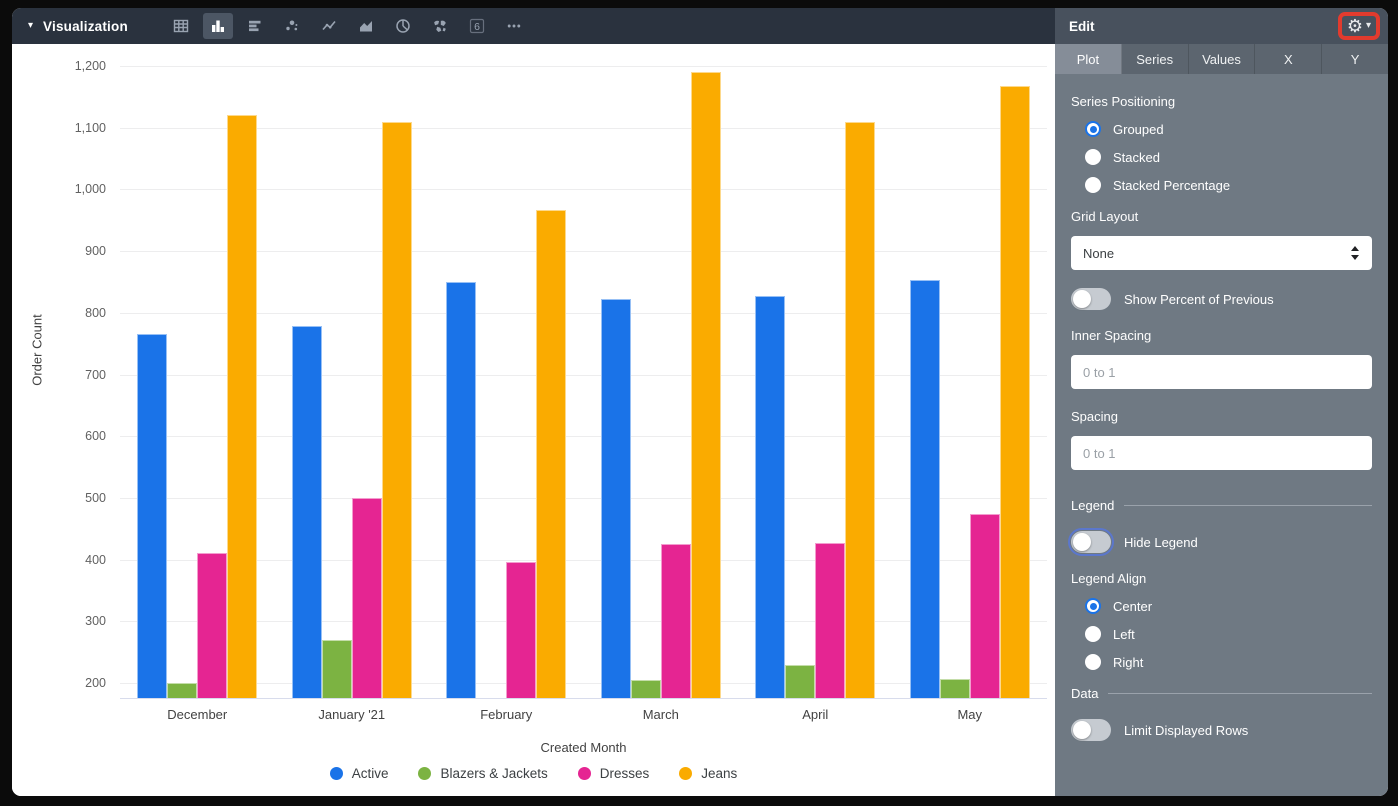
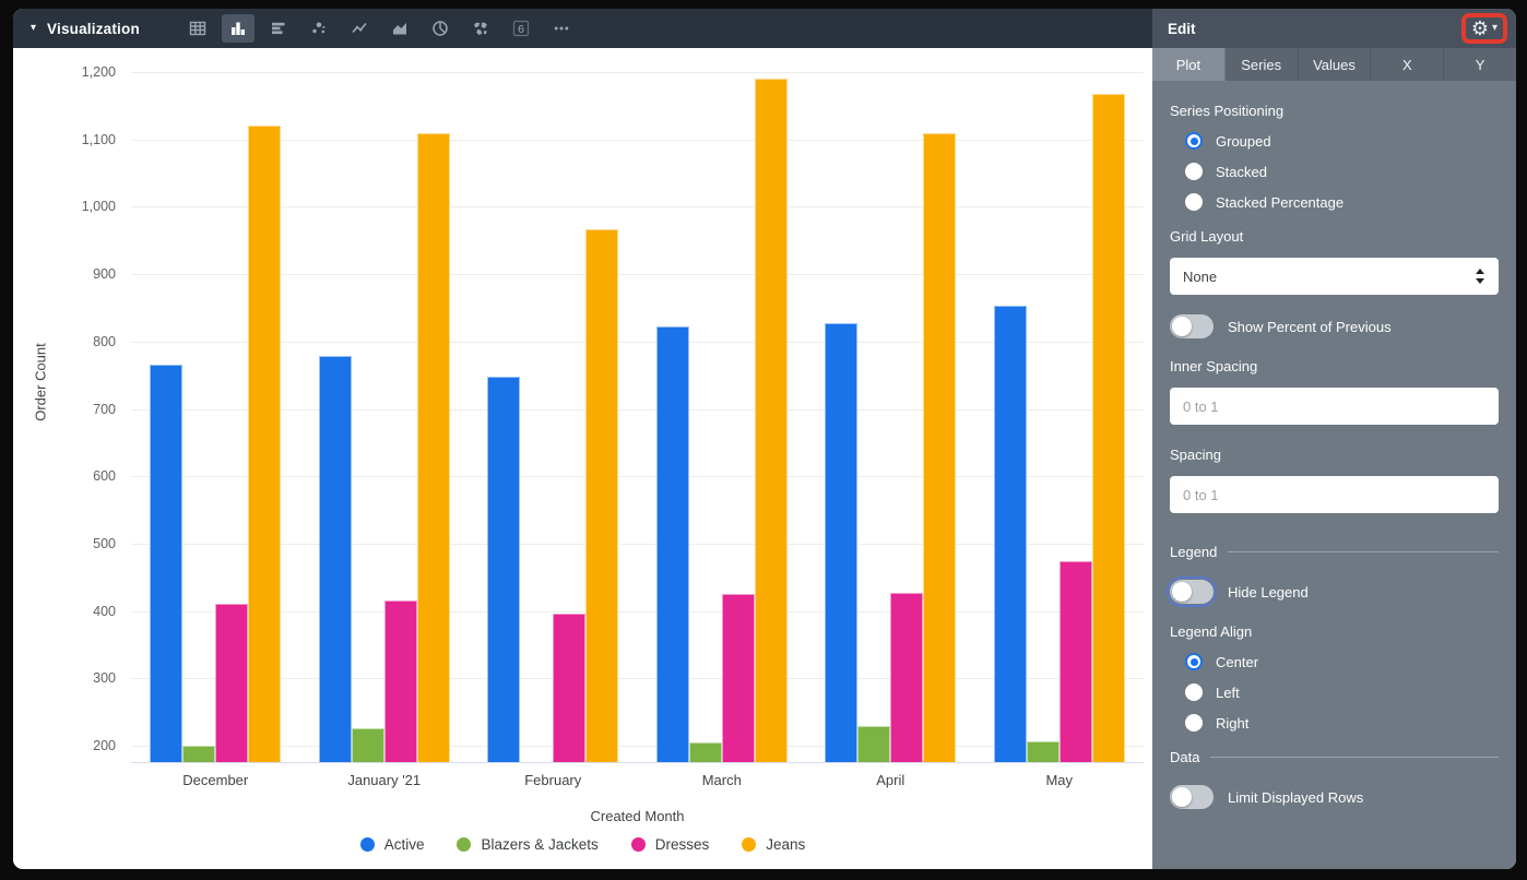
Blazers & Jackets/January '21: 270 -> 230
Dresses/January '21: 500 -> 420
Active/February: 850 -> 750
